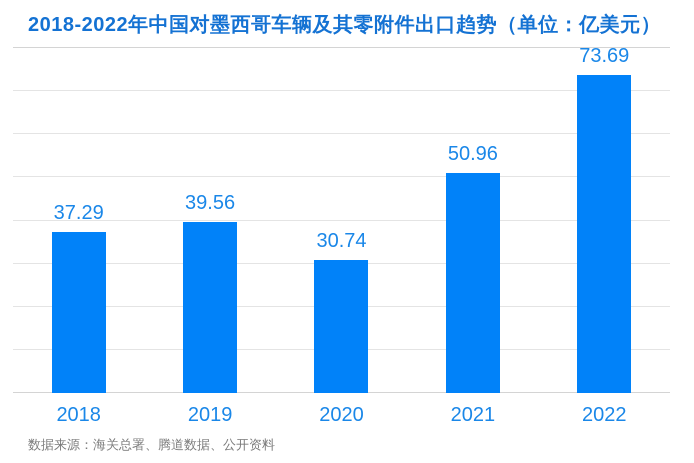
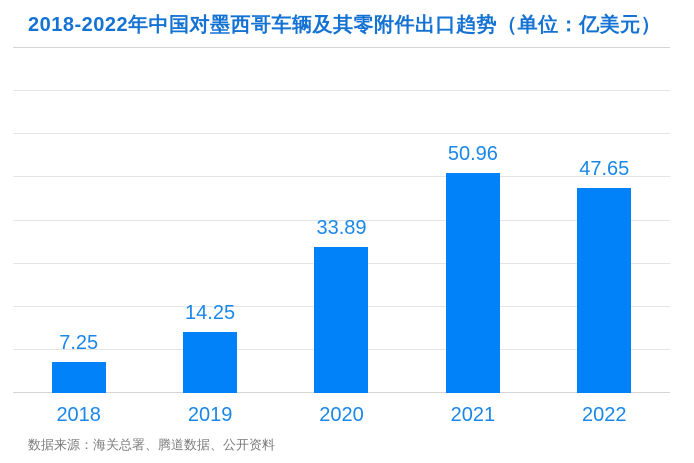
2018: 37.29 -> 7.25
2019: 39.56 -> 14.25
2020: 30.74 -> 33.89
2022: 73.69 -> 47.65
